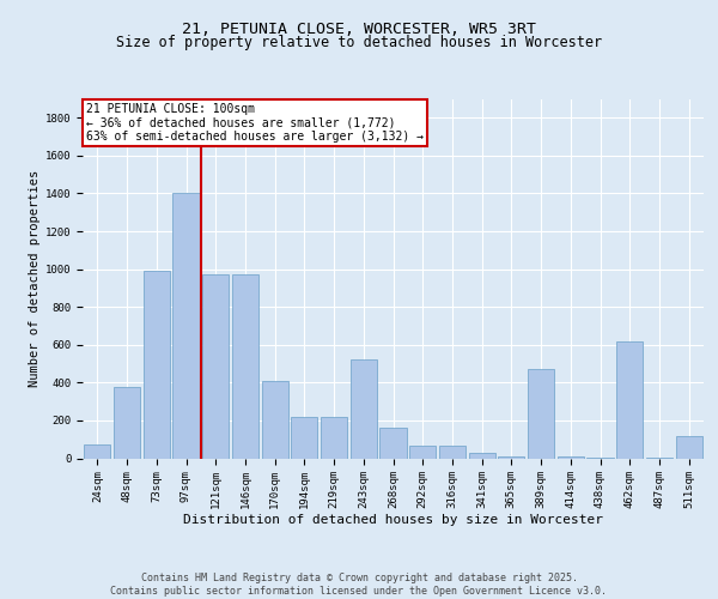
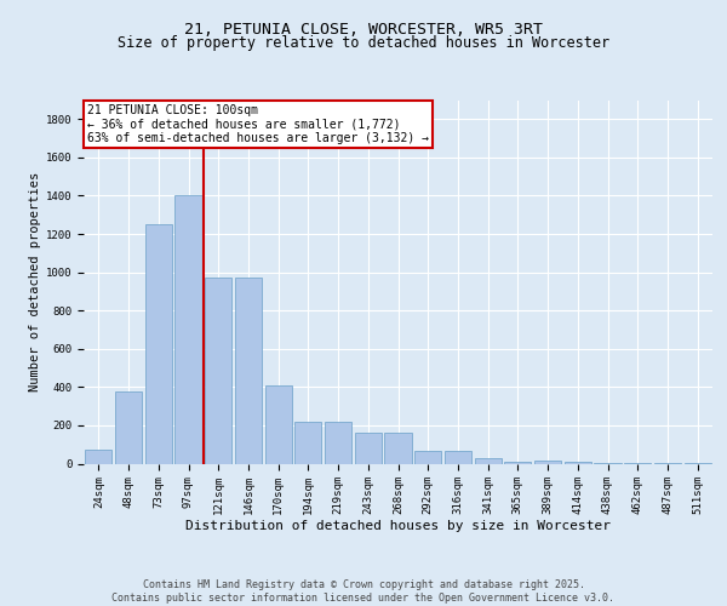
73sqm: 990 -> 1250
243sqm: 520 -> 160
389sqm: 470 -> 20
462sqm: 620 -> 0
511sqm: 120 -> 0
